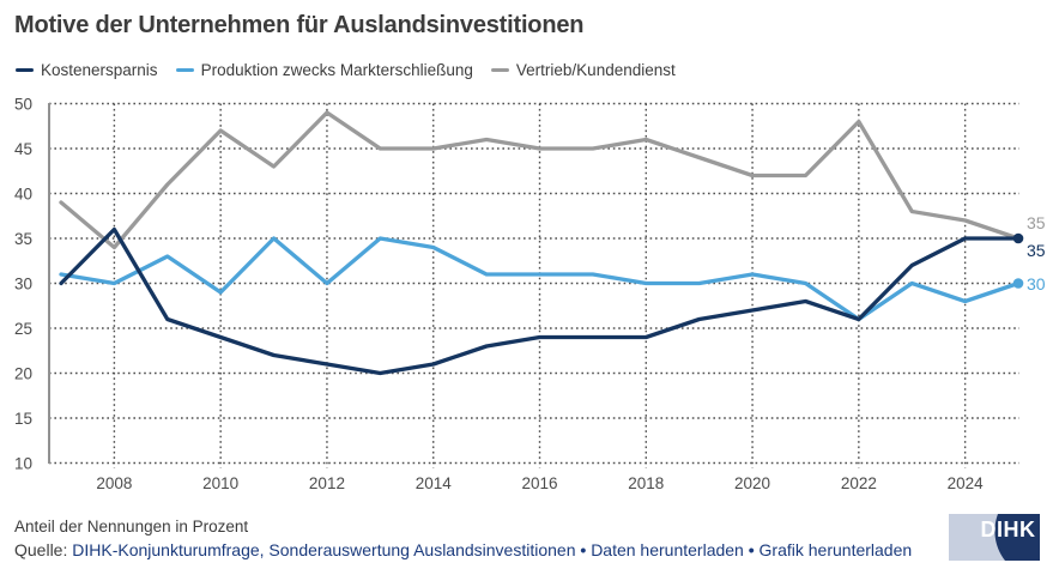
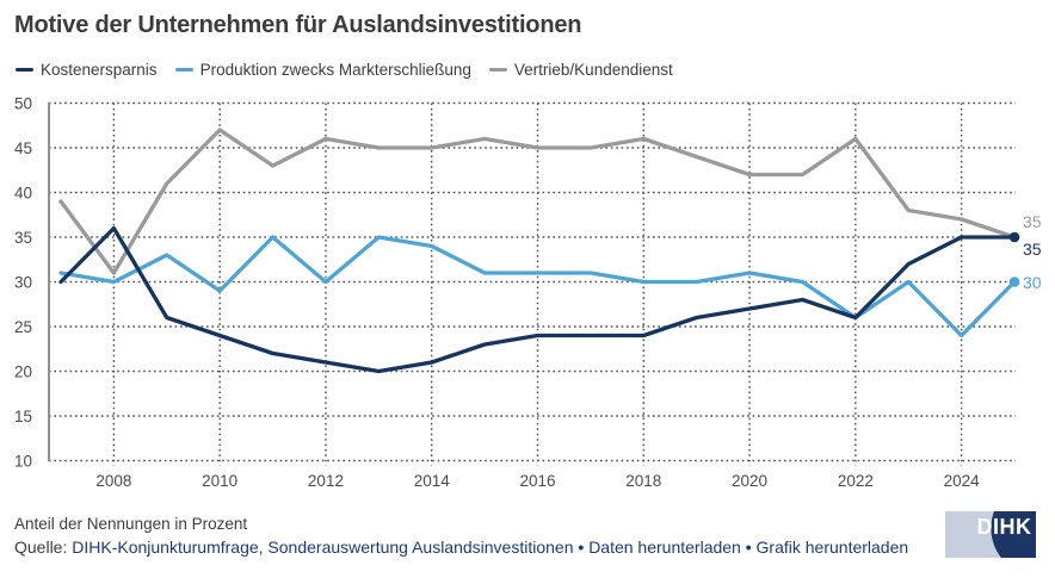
Vertrieb/Kundendienst/2008: 34 -> 31
Vertrieb/Kundendienst/2012: 49 -> 46
Vertrieb/Kundendienst/2022: 48 -> 46
Produktion zwecks Markterschließung/2024: 28 -> 24
